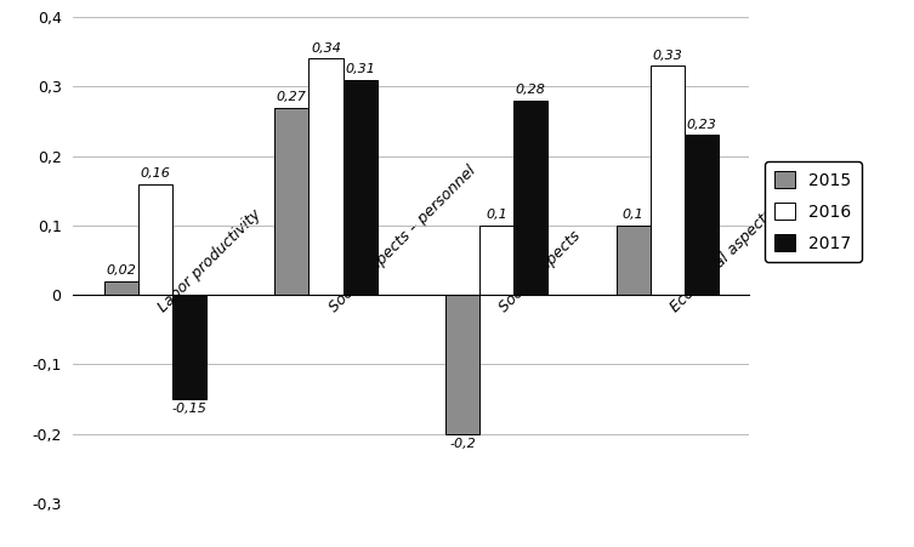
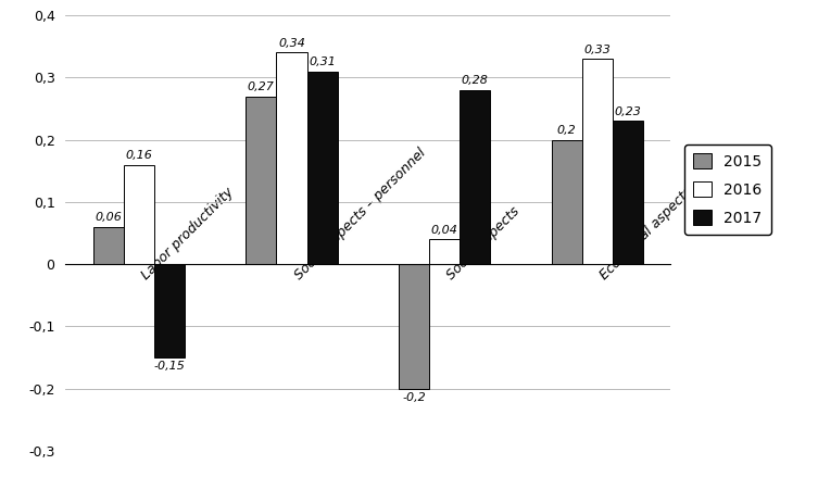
2015/Labor productivity: 0,02 -> 0,06
2016/Social aspects: 0,10 -> 0,04
2015/Ecological aspects: 0,1 -> 0,2
